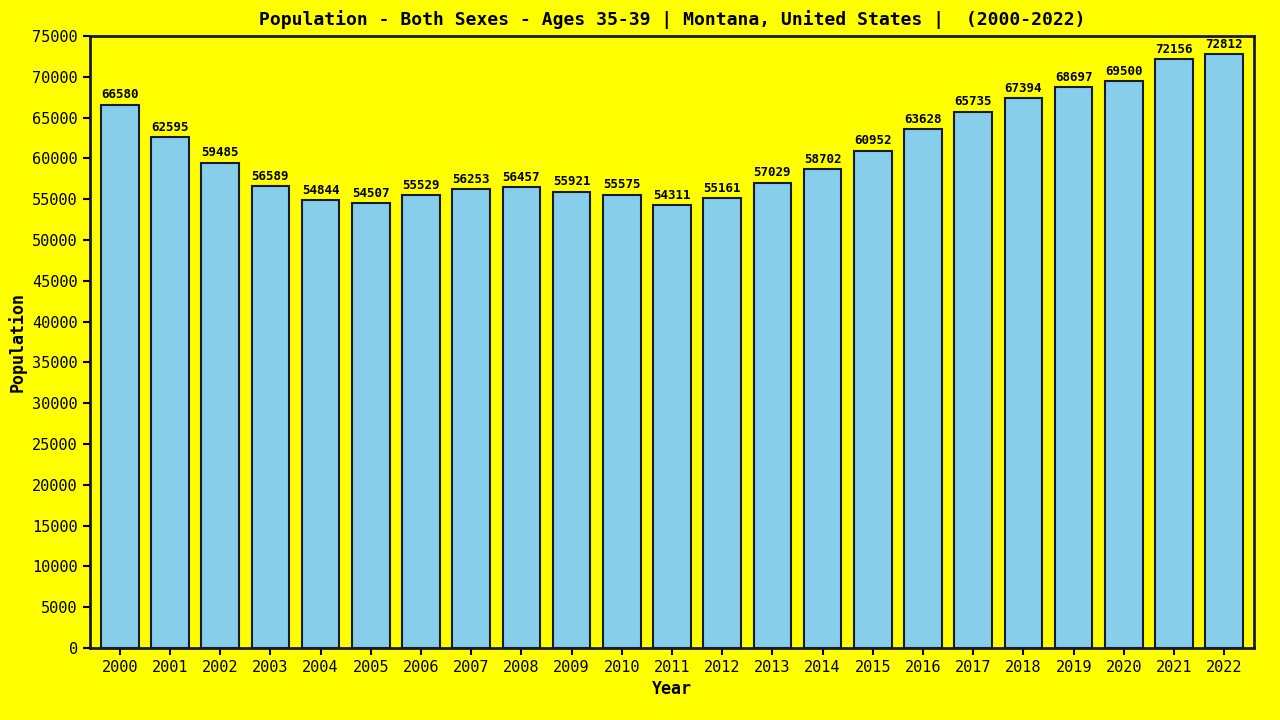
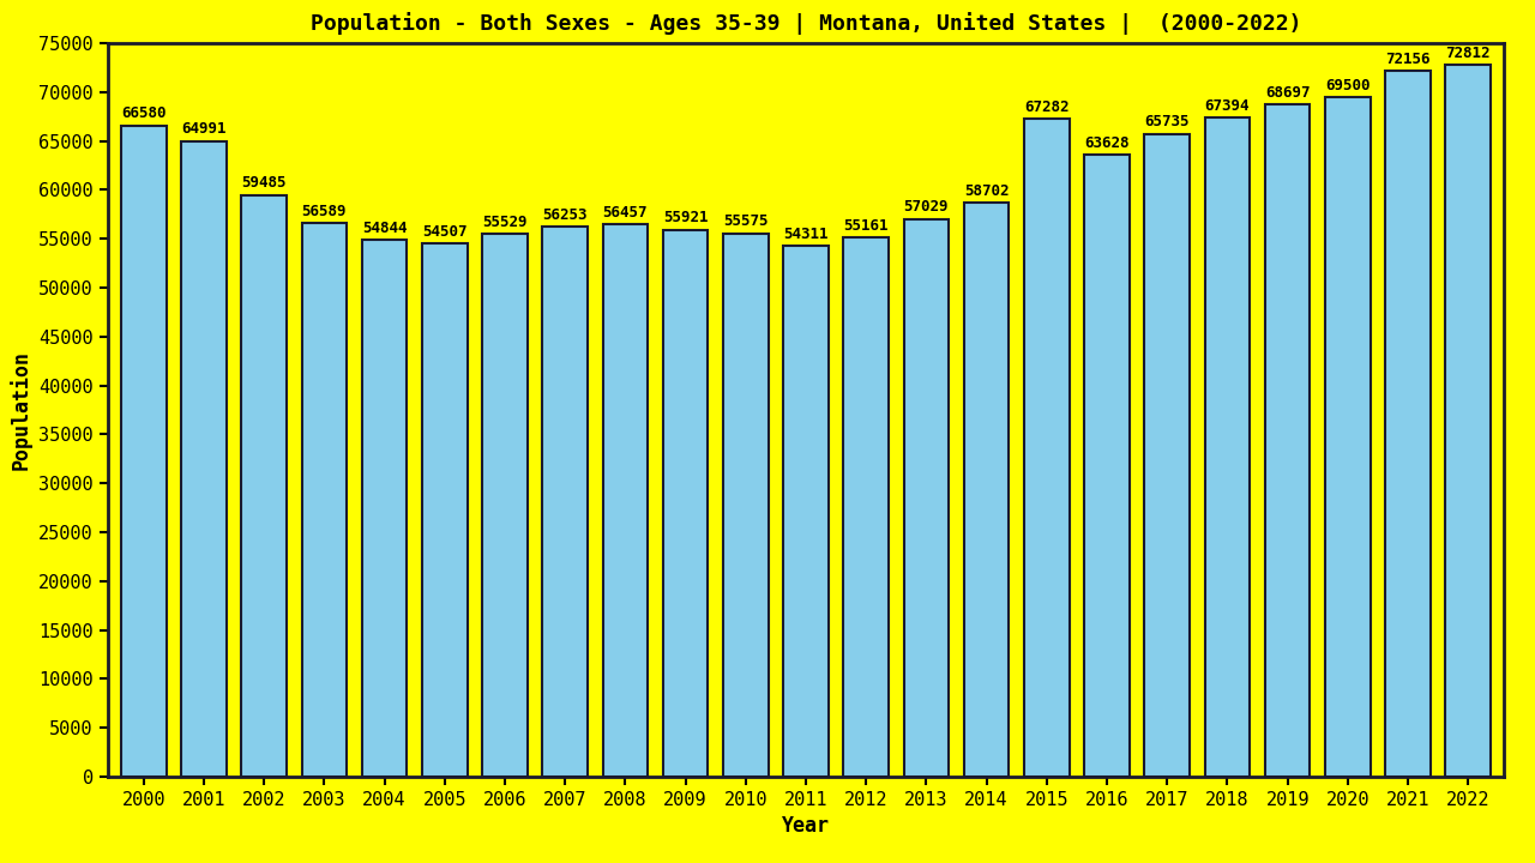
2001: 62595 -> 64991
2015: 60952 -> 67282
